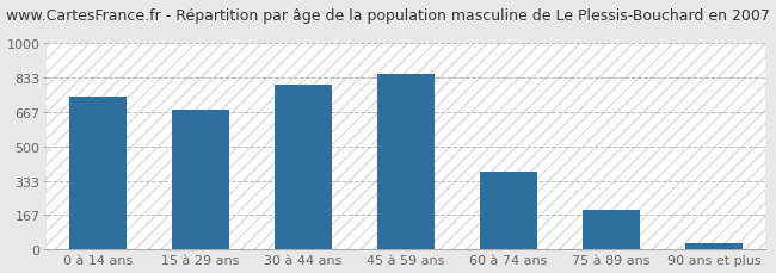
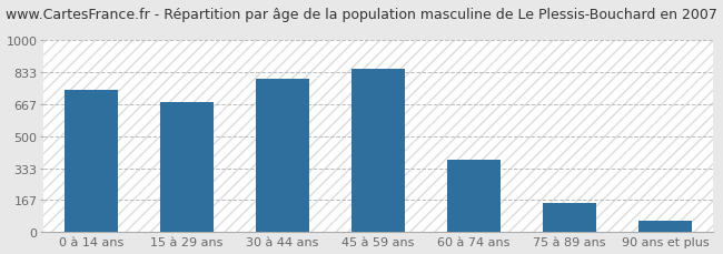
75 à 89 ans: 190 -> 150
90 ans et plus: 30 -> 60
